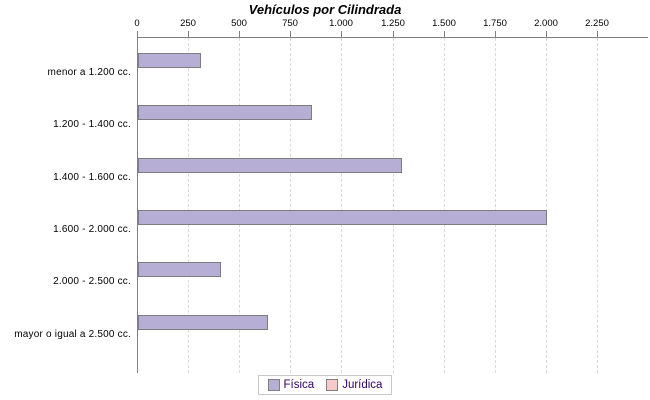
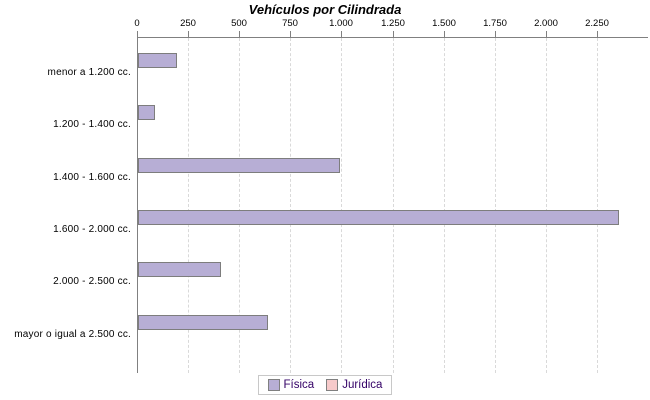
Física/menor a 1.200 cc.: 310 -> 190
Física/1.200 - 1.400 cc.: 850 -> 80
Física/1.400 - 1.600 cc.: 1290 -> 990
Física/1.600 - 2.000 cc.: 2000 -> 2360
